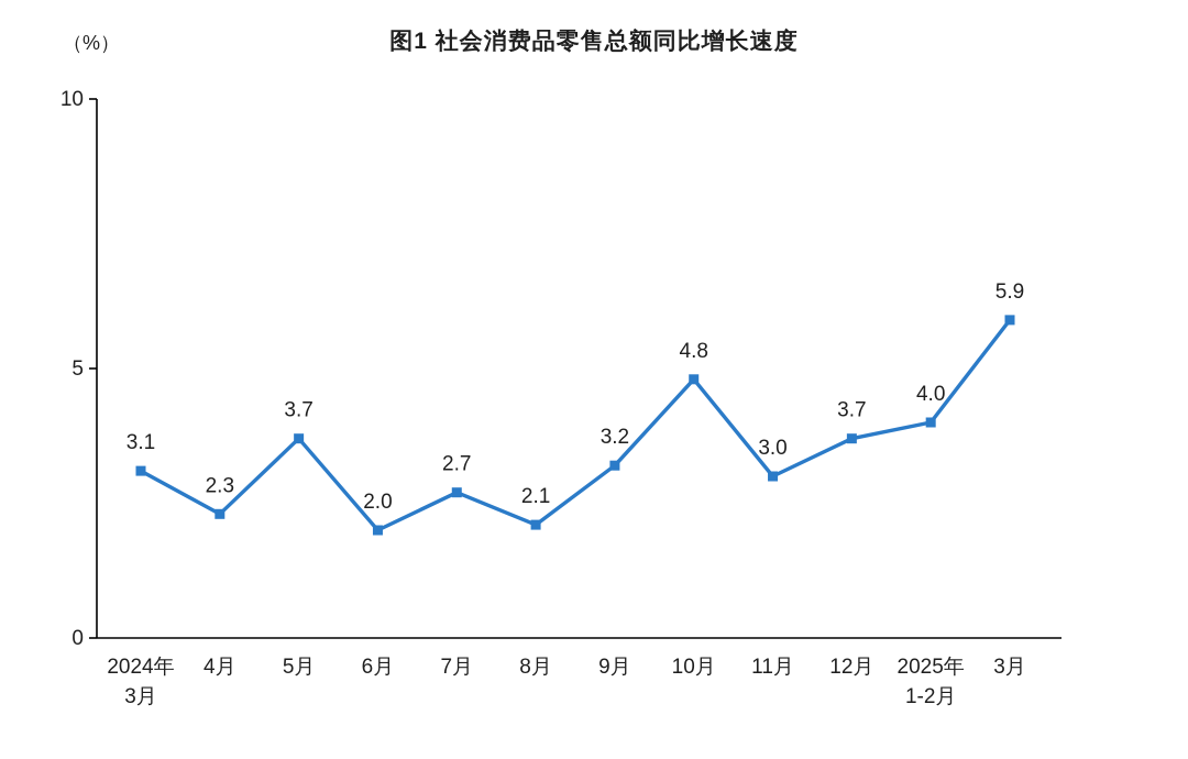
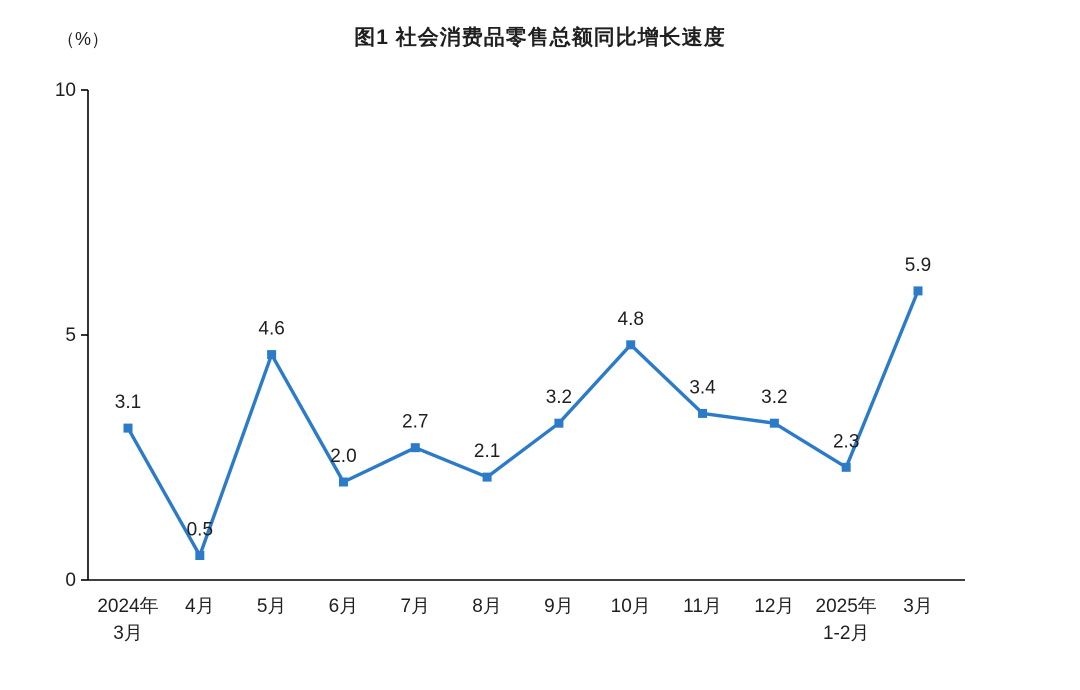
4月: 2.3 -> 0.5
5月: 3.7 -> 4.6
11月: 3.0 -> 3.4
12月: 3.7 -> 3.2
2025年 1-2月: 4.0 -> 2.3
